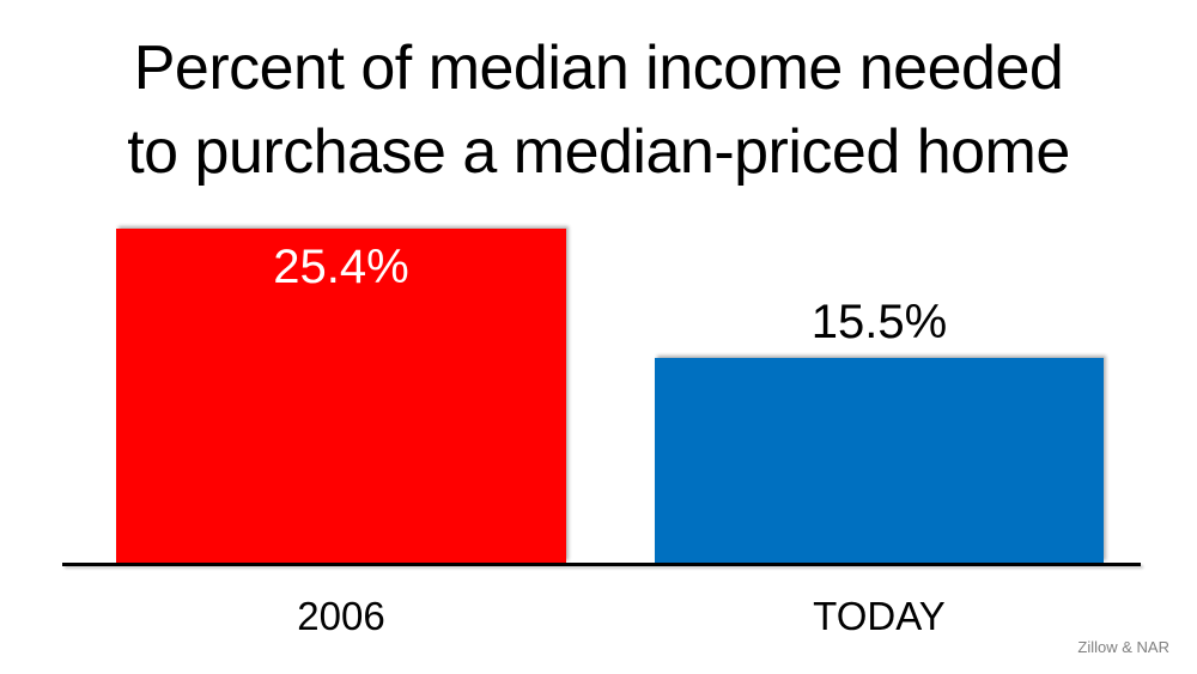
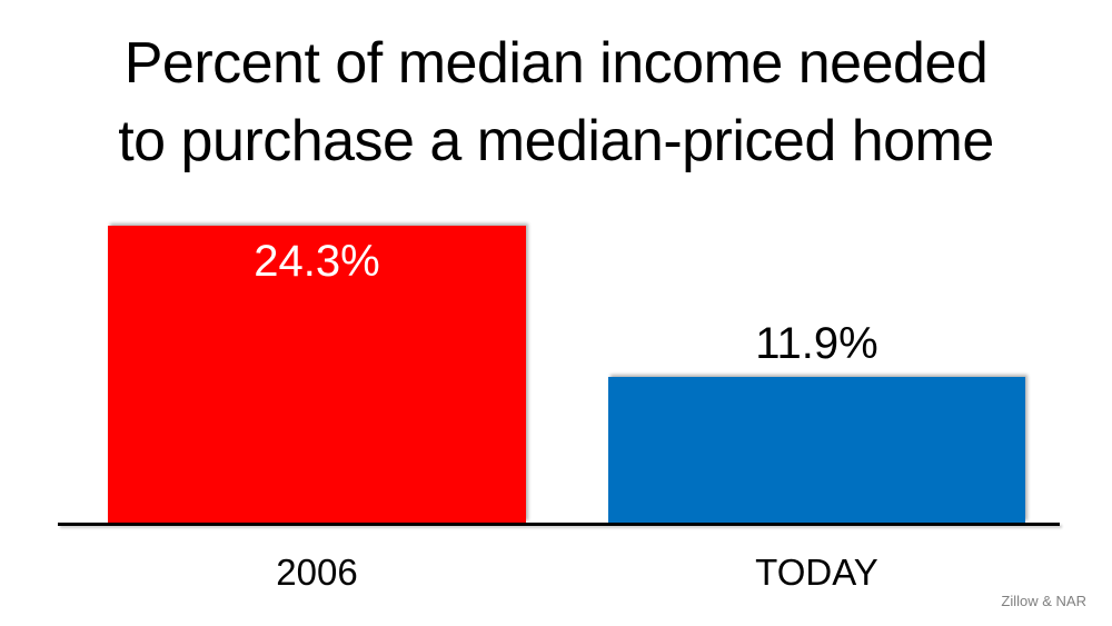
2006: 25.4% -> 24.3%
TODAY: 15.5% -> 11.9%
